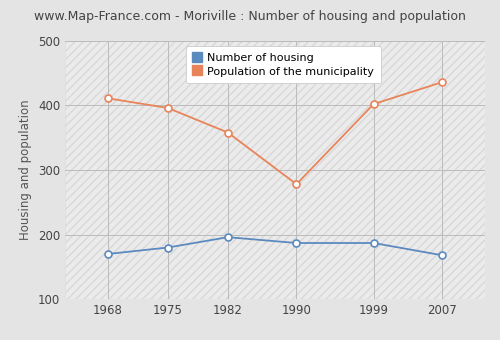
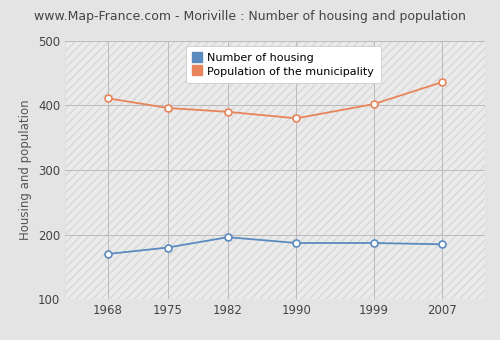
Population of the municipality/1982: 358 -> 390
Population of the municipality/1990: 278 -> 380
Number of housing/2007: 168 -> 185
